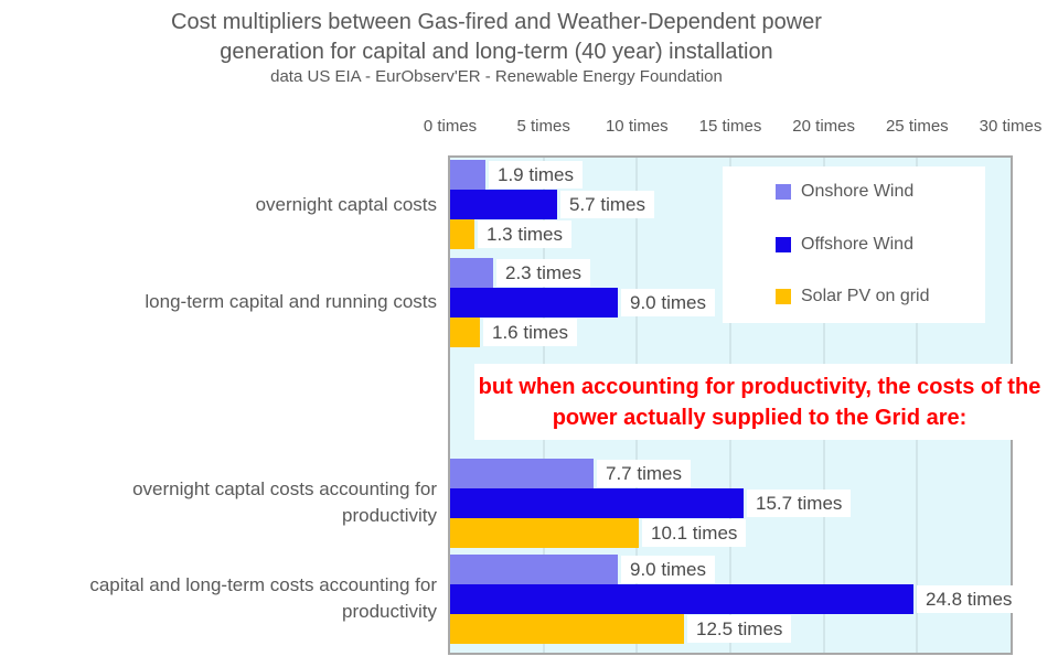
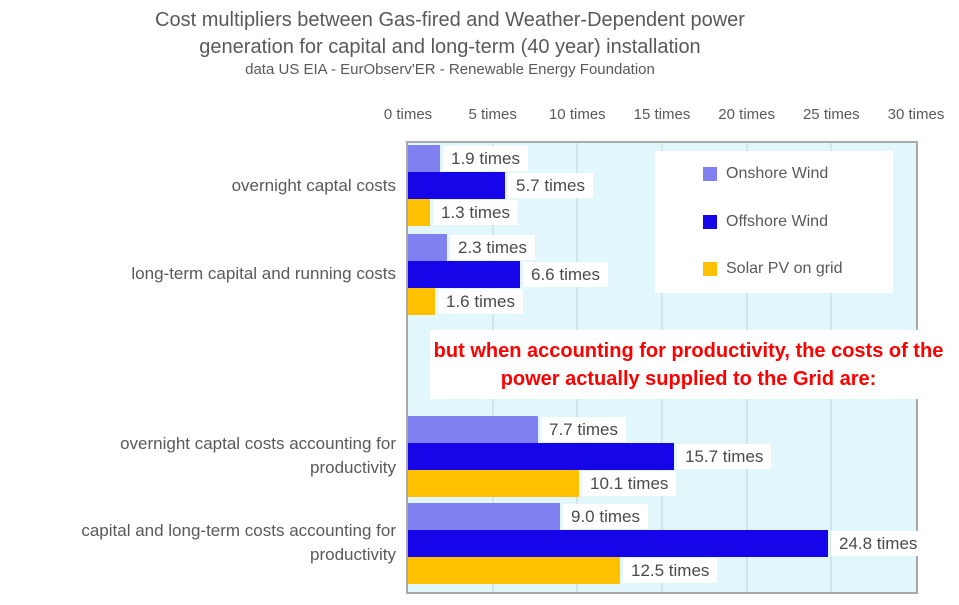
Offshore Wind/long-term capital and running costs: 9.0 -> 6.6
